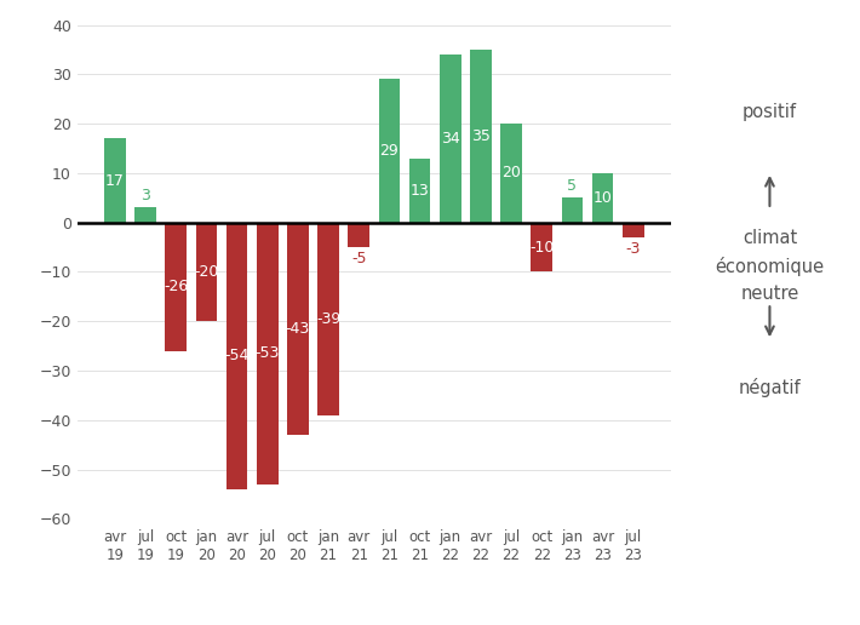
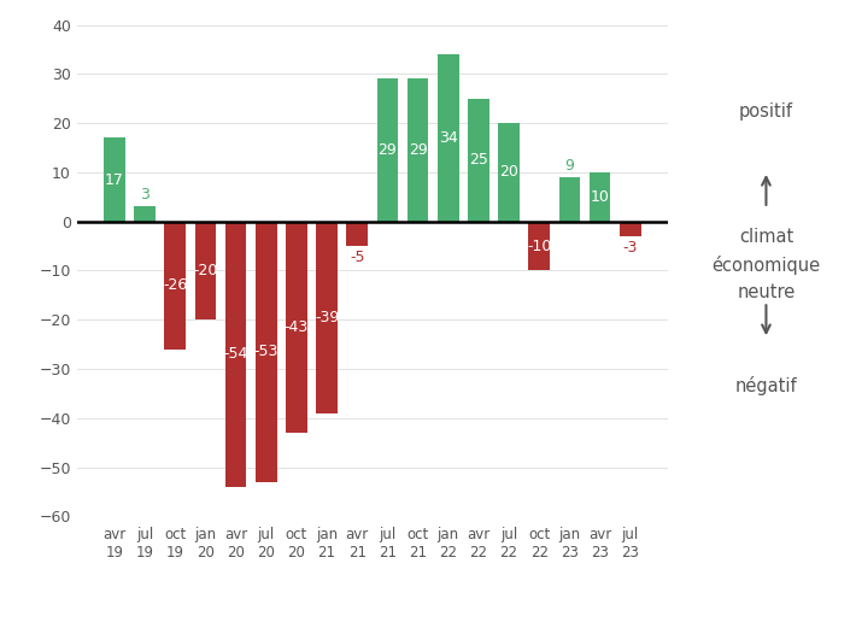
oct 21: 13 -> 29
avr 22: 35 -> 25
jan 23: 5 -> 9
